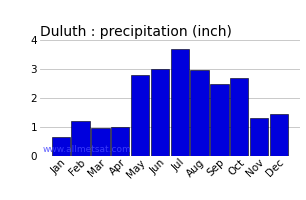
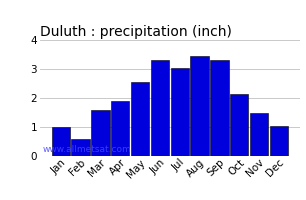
Jan: 0.65 -> 1.00
Feb: 1.20 -> 0.60
Mar: 0.95 -> 1.60
Apr: 1.00 -> 1.90
May: 2.80 -> 2.55
Jun: 3.00 -> 3.30
Jul: 3.70 -> 3.05
Aug: 2.95 -> 3.45
Sep: 2.50 -> 3.30
Oct: 2.70 -> 2.15
Nov: 1.30 -> 1.50
Dec: 1.45 -> 1.05
